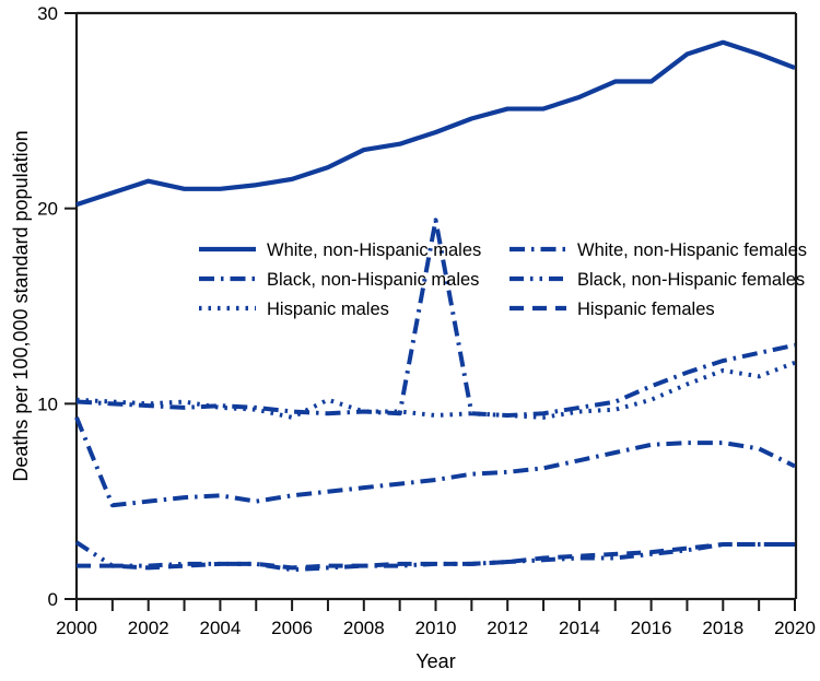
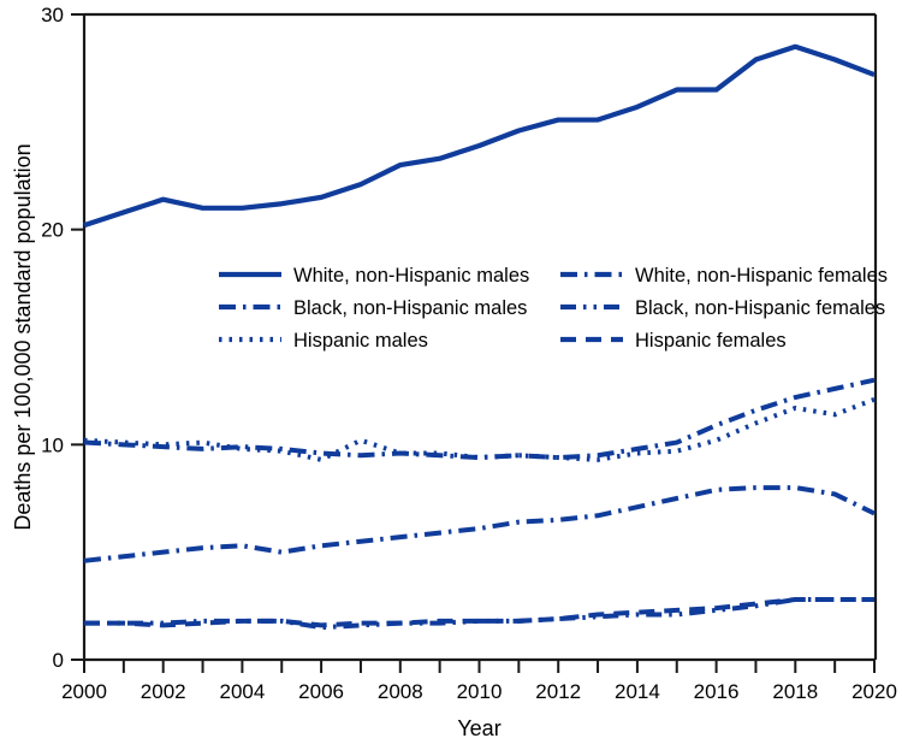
Black, non-Hispanic males/2000: 9.3 -> 4.6
Black, non-Hispanic females/2000: 2.9 -> 1.7
White, non-Hispanic females/2010: 19.4 -> 9.4
